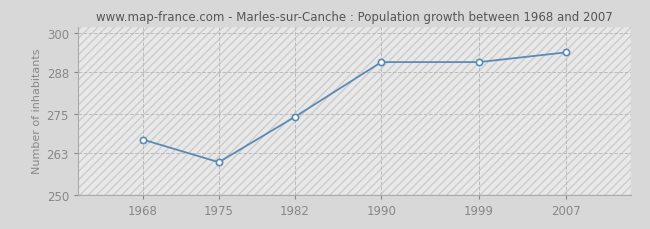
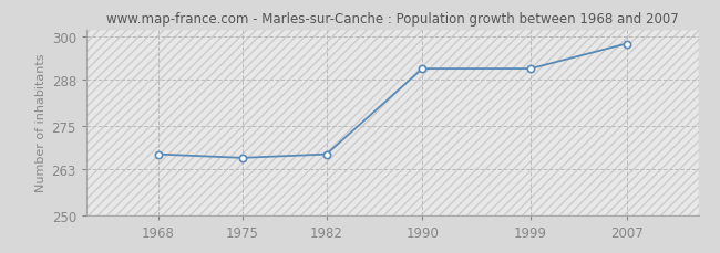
1975: 260 -> 266
1982: 274 -> 267
2007: 294 -> 298
